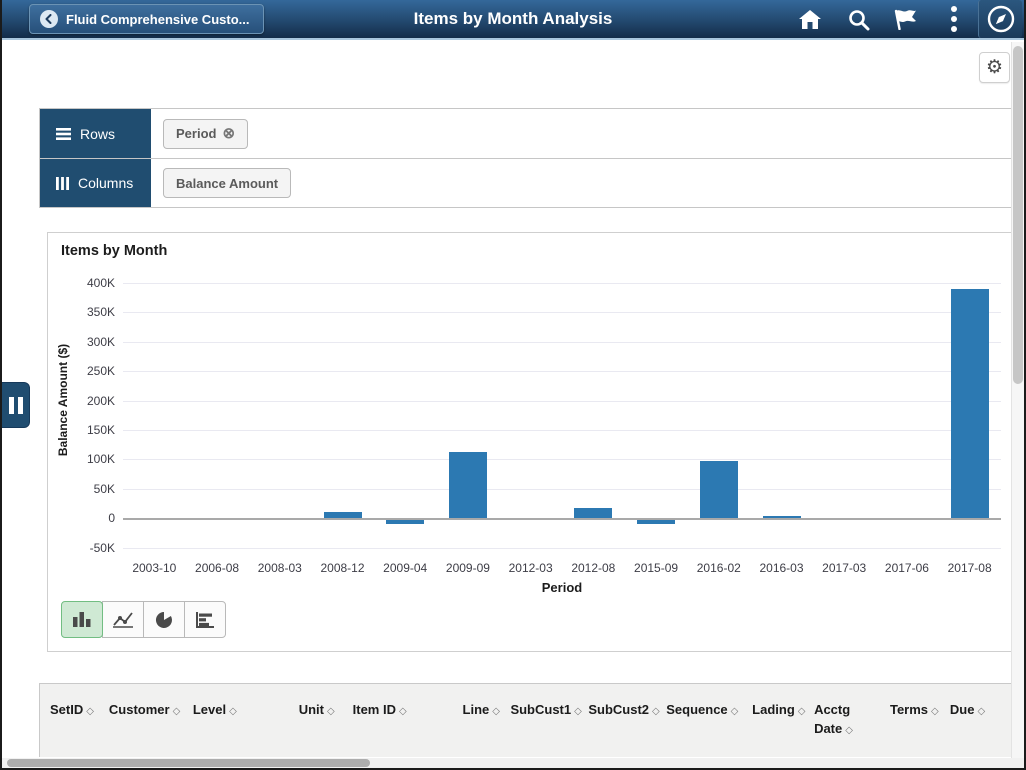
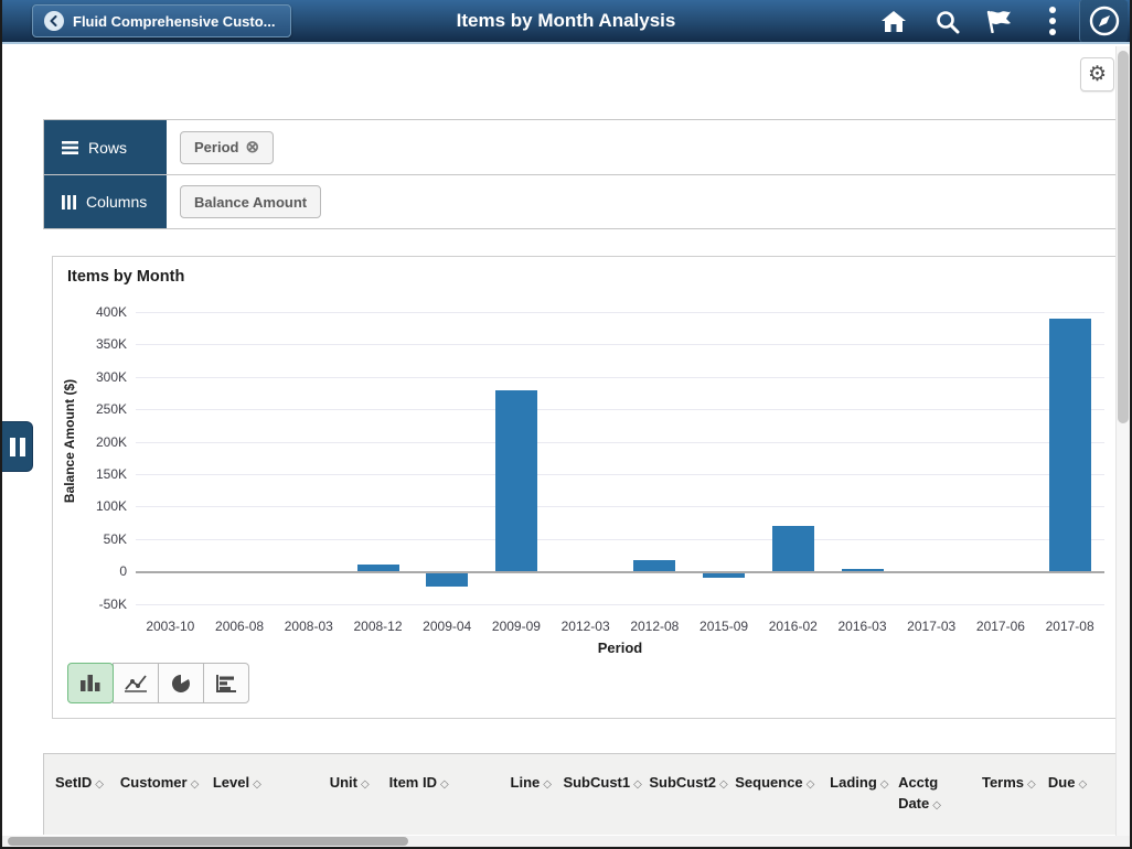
2009-04: -10K -> -20K
2009-09: 110K -> 280K
2016-02: 100K -> 70K
